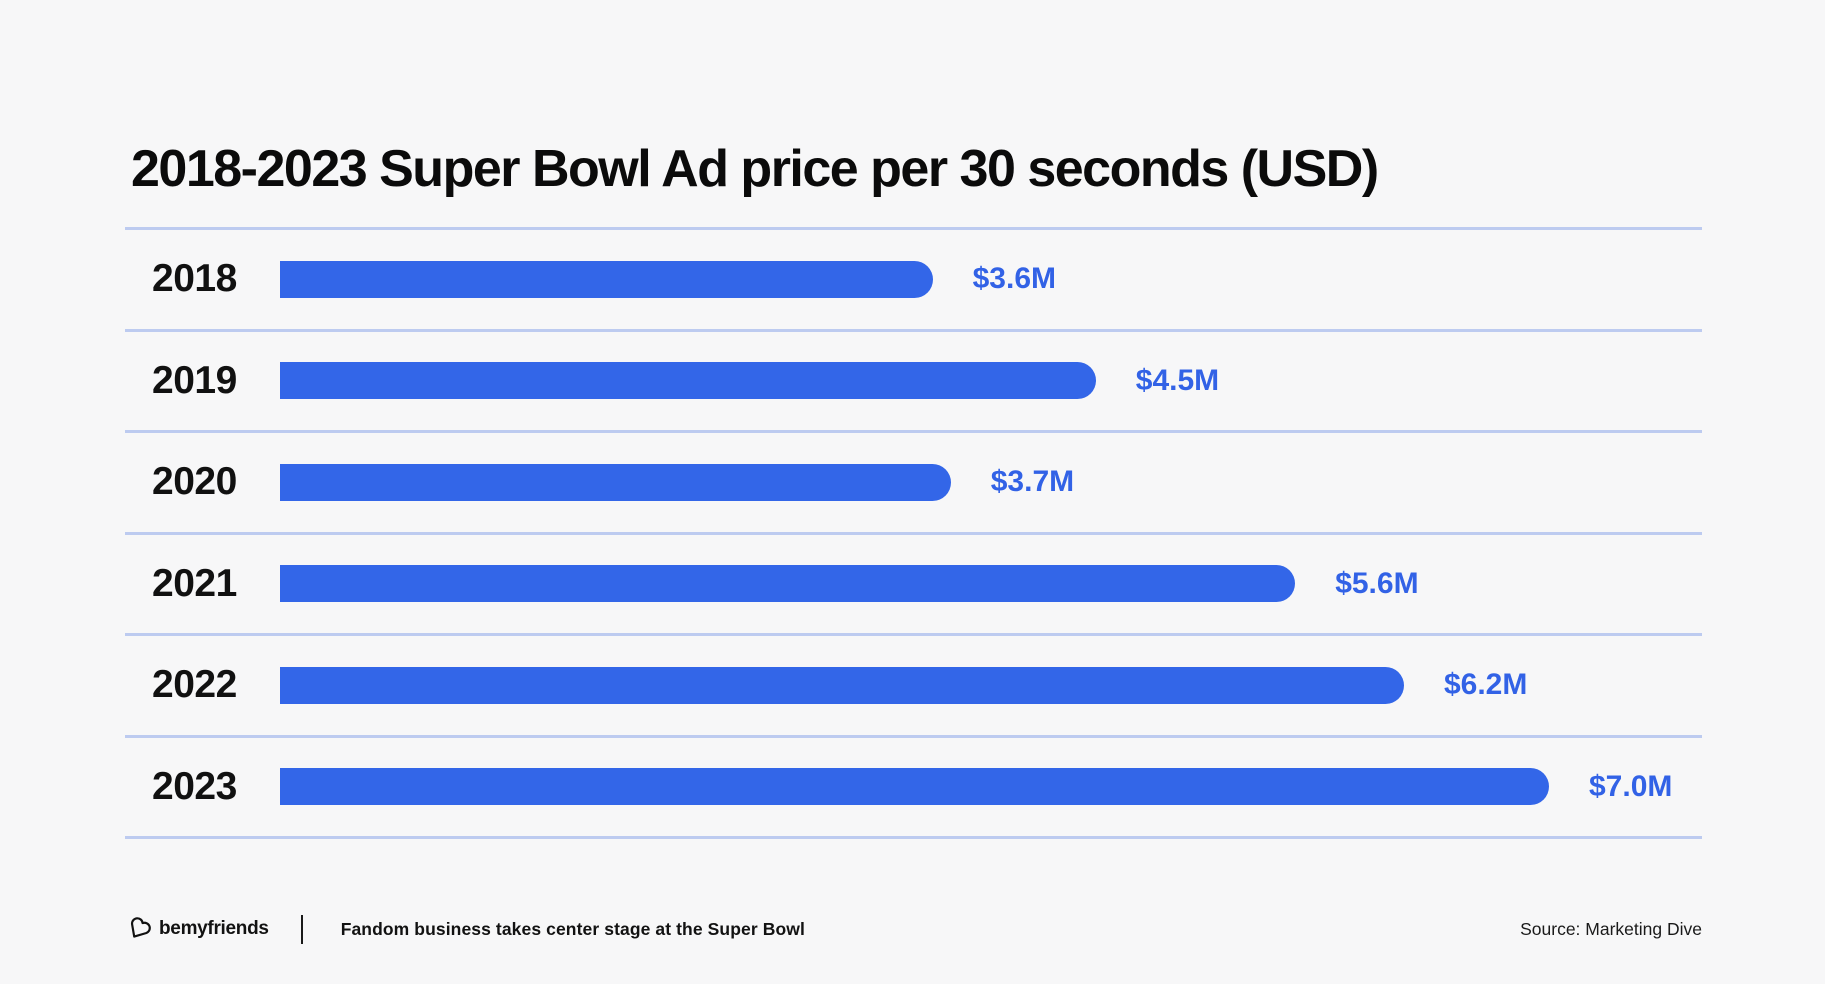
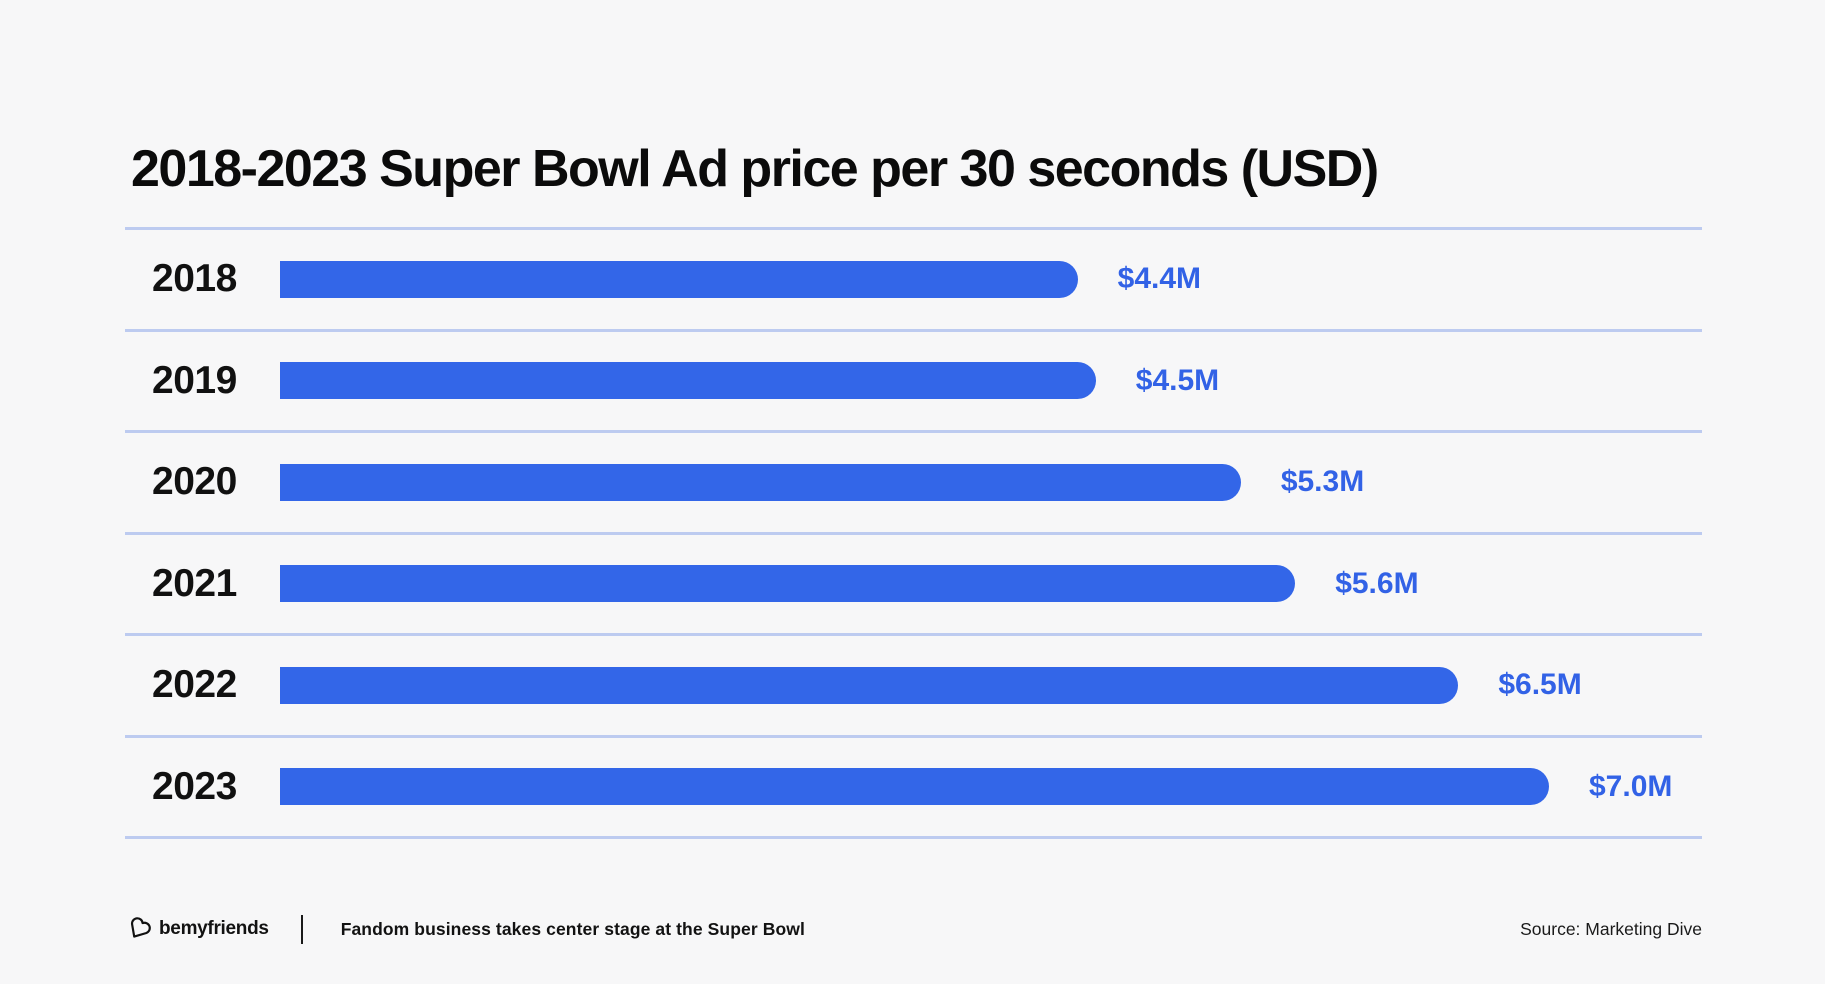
2018: $3.6M -> $4.4M
2020: $3.7M -> $5.3M
2022: $6.2M -> $6.5M
